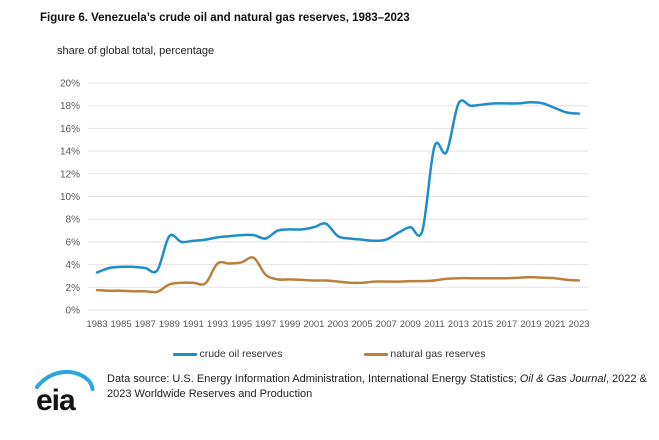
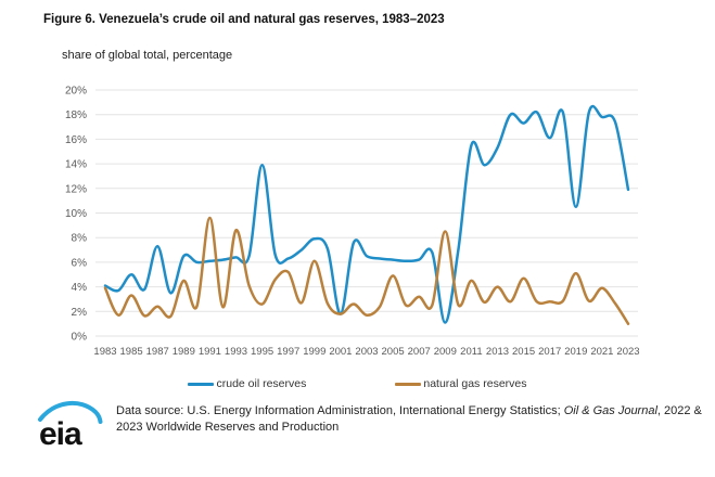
crude oil reserves/1983: 3.3% -> 4.1%
natural gas reserves/1983: 1.8% -> 3.9%
crude oil reserves/1985: 3.8% -> 5.0%
natural gas reserves/1985: 1.7% -> 3.3%
crude oil reserves/1987: 3.7% -> 7.3%
natural gas reserves/1987: 1.6% -> 2.4%
natural gas reserves/1989: 2.2% -> 4.5%
natural gas reserves/1991: 2.4% -> 9.6%
natural gas reserves/1993: 4.1% -> 8.6%
crude oil reserves/1995: 6.6% -> 13.9%
natural gas reserves/1995: 4.2% -> 2.6%
natural gas reserves/1997: 3.1% -> 5.2%
crude oil reserves/1999: 7.1% -> 7.9%
natural gas reserves/1999: 2.7% -> 6.1%
crude oil reserves/2001: 7.3% -> 1.8%
natural gas reserves/2001: 2.6% -> 1.8%
natural gas reserves/2003: 2.5% -> 1.7%
natural gas reserves/2005: 2.4% -> 4.9%
natural gas reserves/2007: 2.5% -> 3.2%
crude oil reserves/2009: 7.3% -> 1.1%
natural gas reserves/2009: 2.5% -> 8.5%
crude oil reserves/2011: 14.4% -> 15.5%
natural gas reserves/2011: 2.6% -> 4.5%
crude oil reserves/2013: 18.2% -> 15.3%
natural gas reserves/2013: 2.8% -> 4.0%
crude oil reserves/2015: 18.1% -> 17.3%
natural gas reserves/2015: 2.8% -> 4.7%
crude oil reserves/2017: 18.2% -> 16.1%
crude oil reserves/2019: 18.3% -> 10.5%
natural gas reserves/2019: 2.9% -> 5.1%
natural gas reserves/2021: 2.8% -> 3.9%
crude oil reserves/2023: 17.3% -> 11.9%
natural gas reserves/2023: 2.6% -> 1.0%
